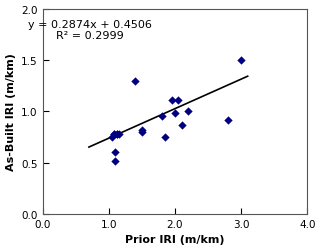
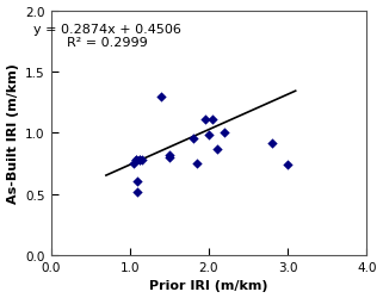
3.0: 1.50 -> 0.74
